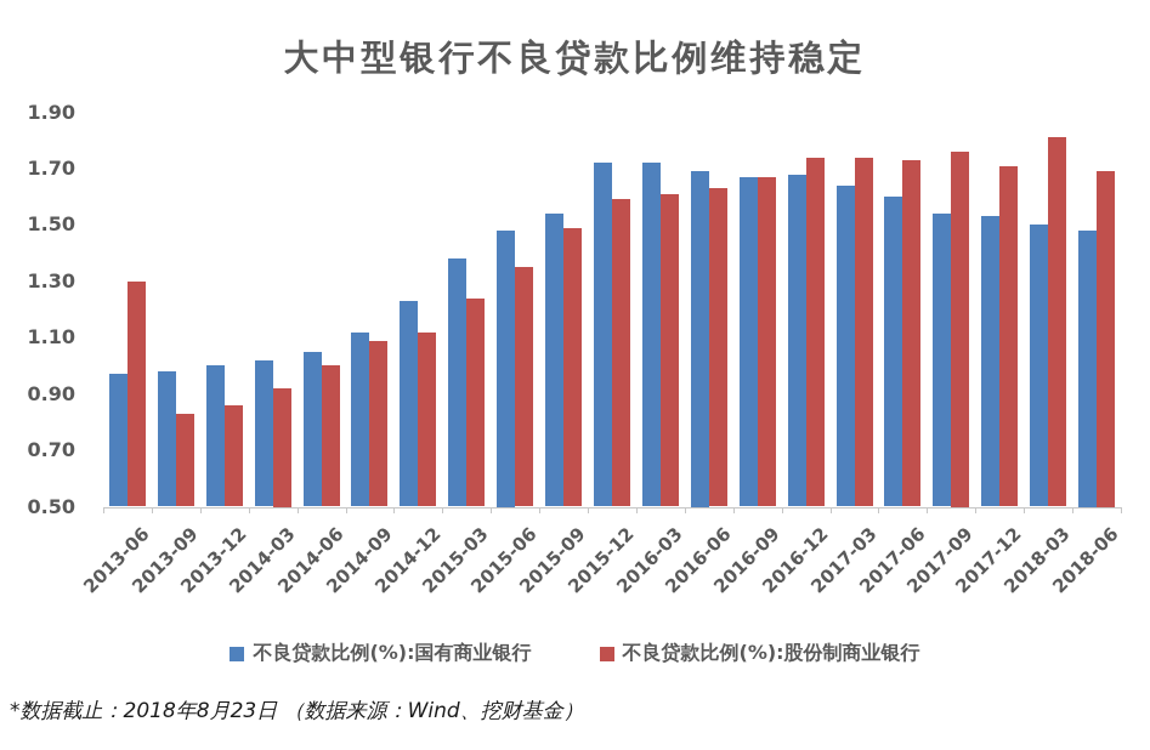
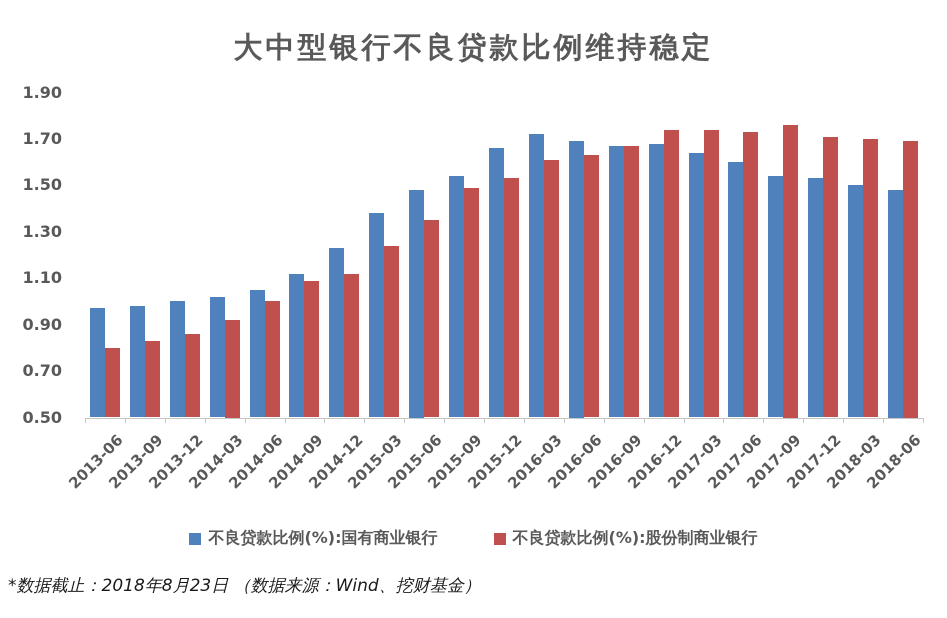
不良贷款比例(%):股份制商业银行/2013-06: 1.30 -> 0.80
不良贷款比例(%):国有商业银行/2015-12: 1.72 -> 1.66
不良贷款比例(%):股份制商业银行/2015-12: 1.59 -> 1.53
不良贷款比例(%):股份制商业银行/2018-03: 1.81 -> 1.70
